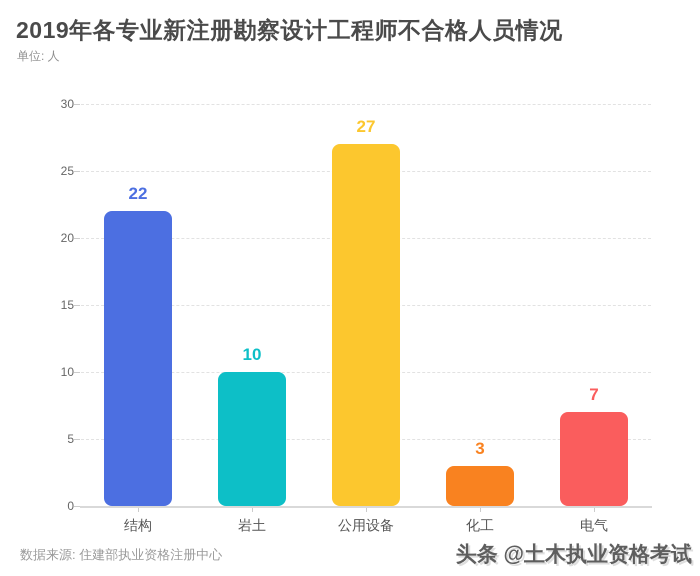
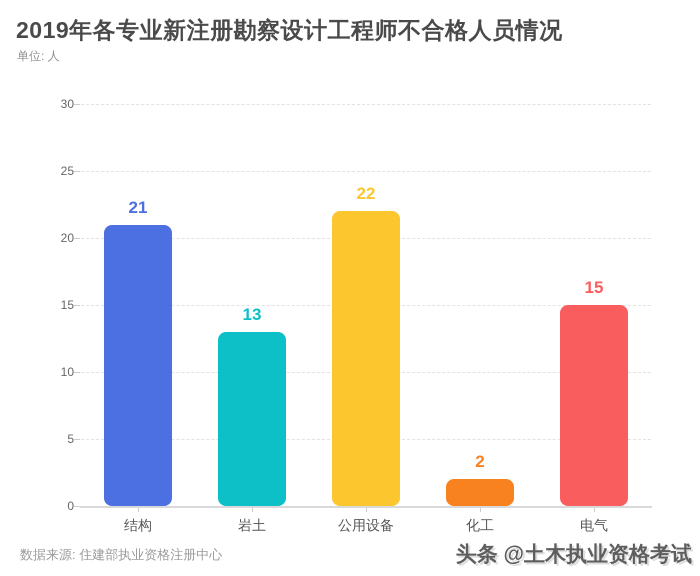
结构: 22 -> 21
岩土: 10 -> 13
公用设备: 27 -> 22
化工: 3 -> 2
电气: 7 -> 15
